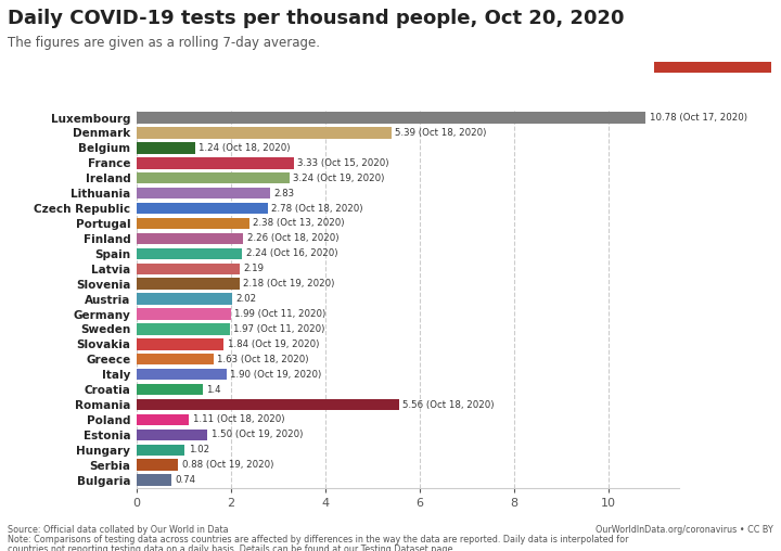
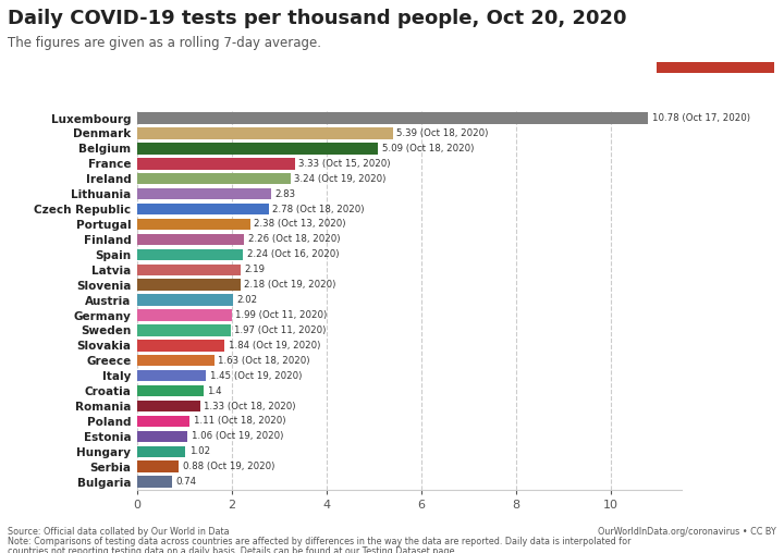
Belgium: 1.24 -> 5.09
Italy: 1.90 -> 1.45
Romania: 5.56 -> 1.33
Estonia: 1.50 -> 1.06
